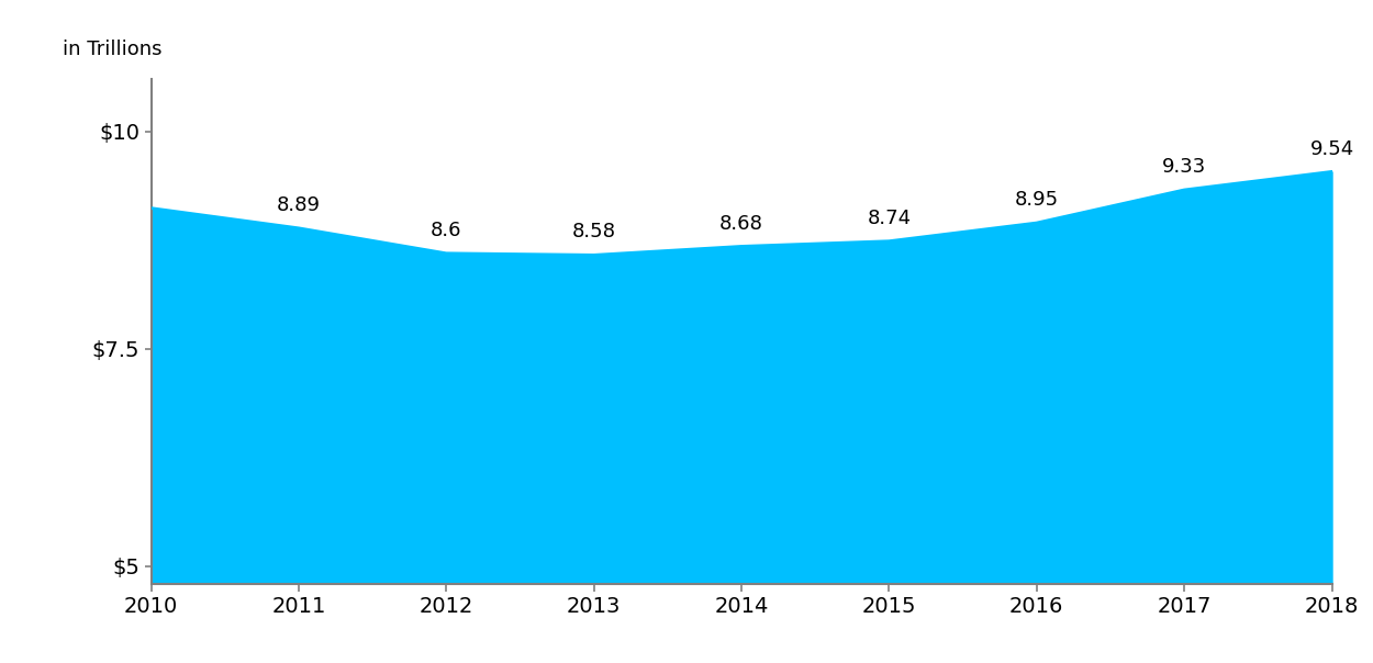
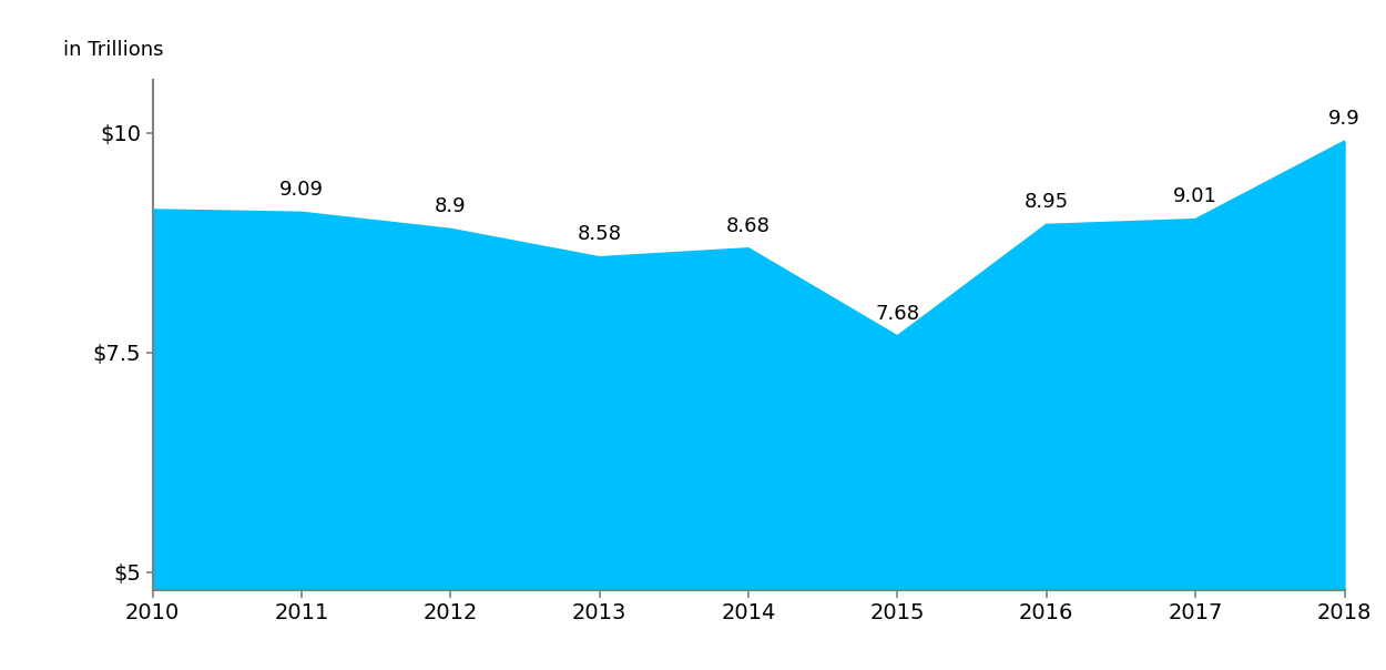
2011: 8.89 -> 9.09
2012: 8.6 -> 8.9
2015: 8.74 -> 7.68
2017: 9.33 -> 9.01
2018: 9.54 -> 9.9
